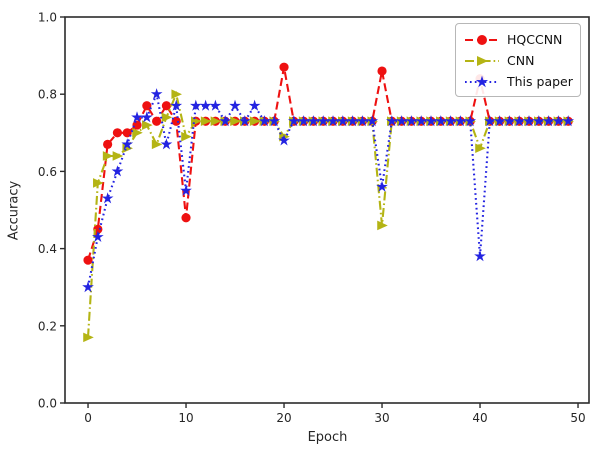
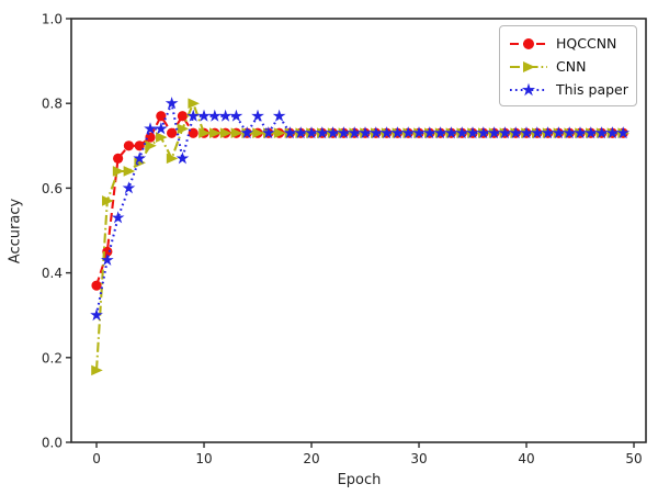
HQCCNN/10: 0.48 -> 0.73
CNN/10: 0.69 -> 0.73
This paper/10: 0.55 -> 0.77
HQCCNN/20: 0.87 -> 0.73
CNN/20: 0.69 -> 0.73
This paper/20: 0.68 -> 0.73
HQCCNN/30: 0.86 -> 0.73
CNN/30: 0.46 -> 0.73
This paper/30: 0.56 -> 0.73
HQCCNN/40: 0.84 -> 0.73
CNN/40: 0.66 -> 0.73
This paper/40: 0.38 -> 0.73
